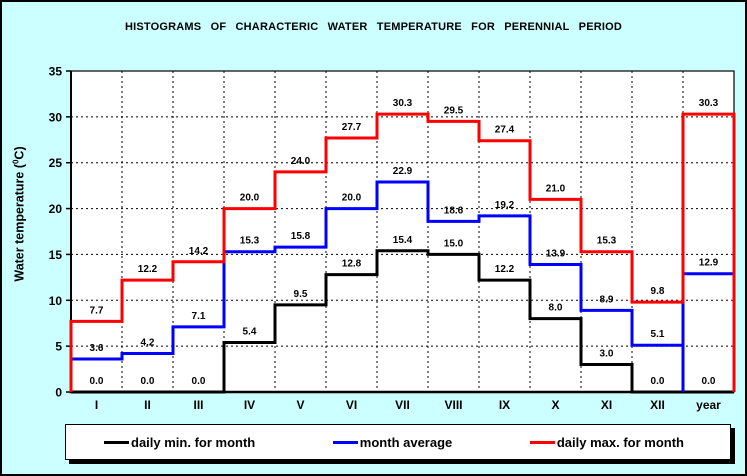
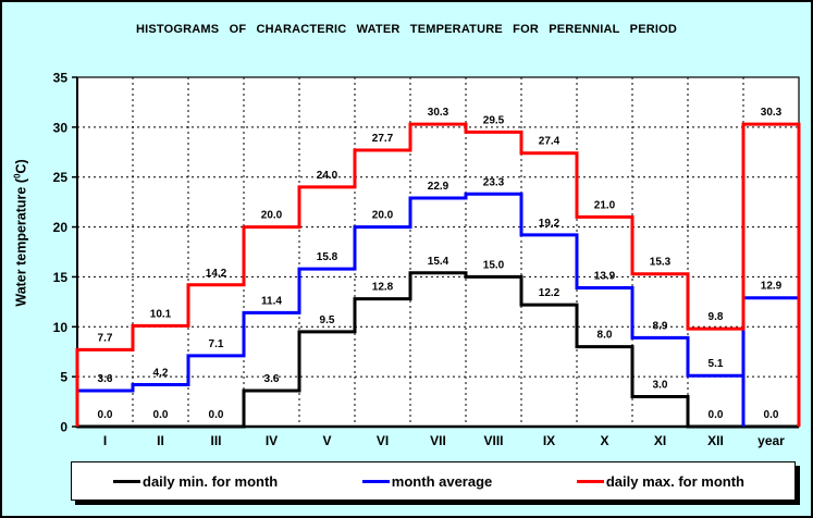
daily max. for month/II: 12.2 -> 10.1
daily min. for month/IV: 5.4 -> 3.6
month average/IV: 15.3 -> 11.4
month average/VIII: 18.6 -> 23.3
